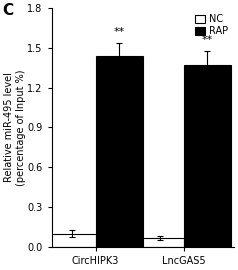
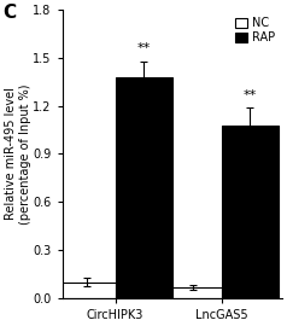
RAP/CircHIPK3: 1.44 -> 1.38
RAP/LncGAS5: 1.37 -> 1.08
